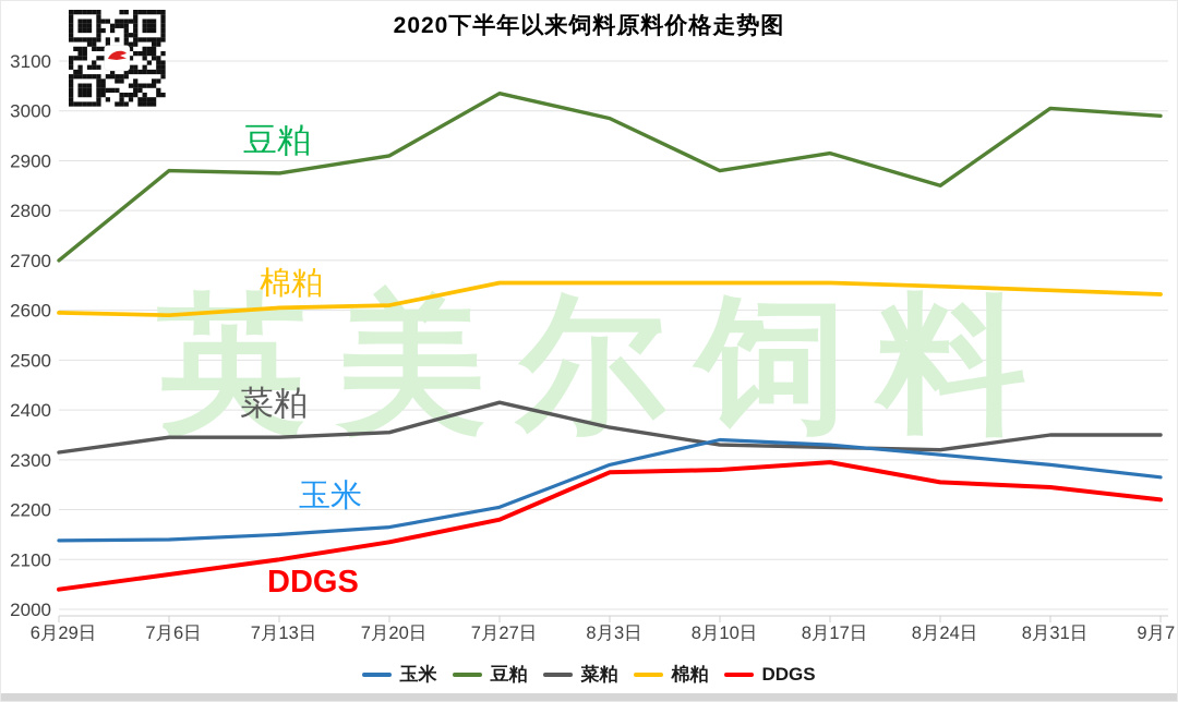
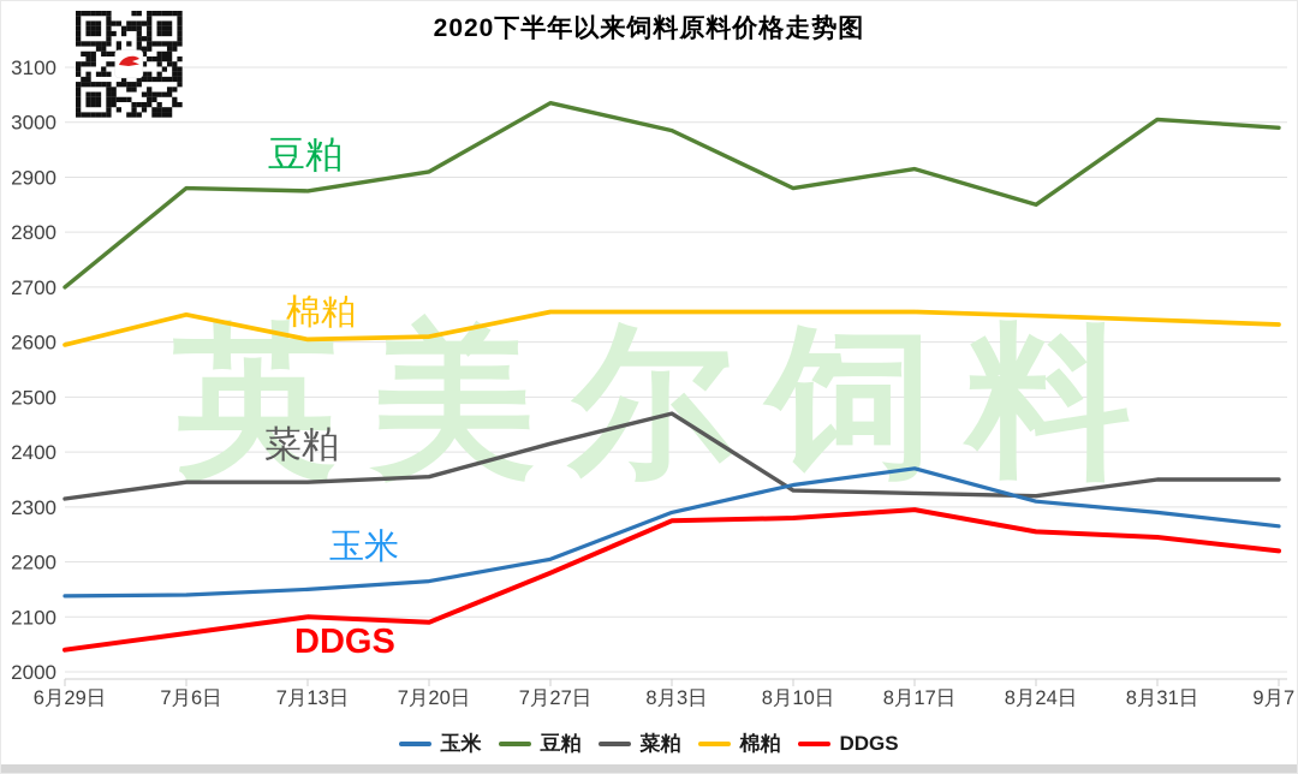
棉粕/7月6日: 2590 -> 2650
DDGS/7月20日: 2140 -> 2090
菜粕/8月3日: 2360 -> 2470
玉米/8月17日: 2330 -> 2370
